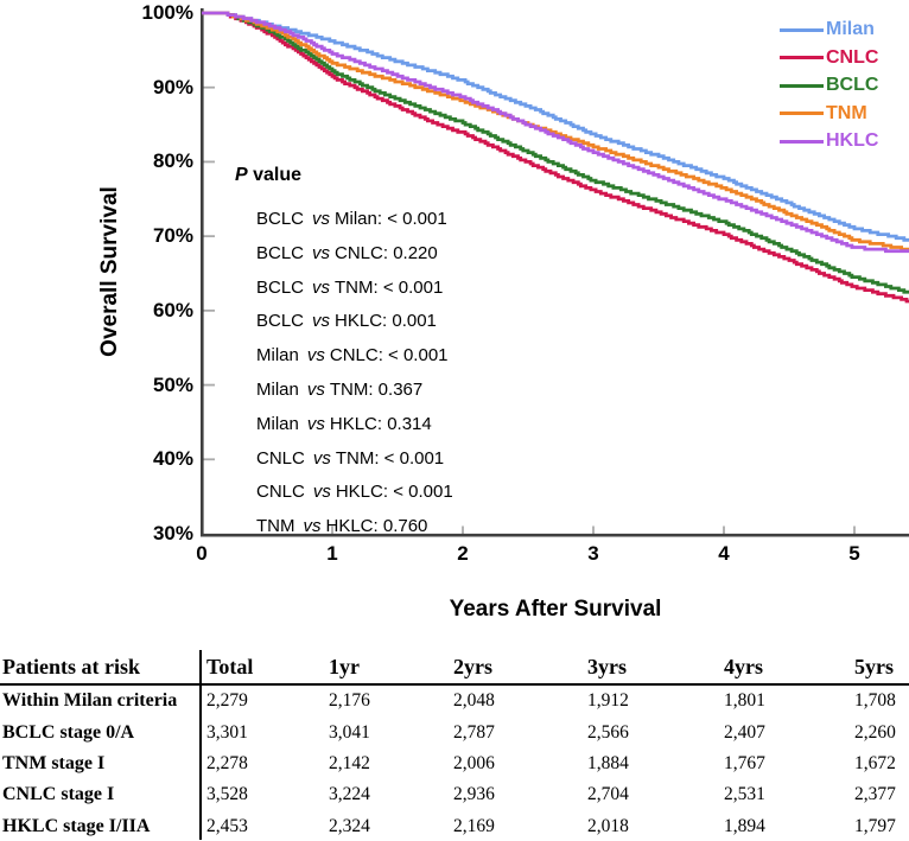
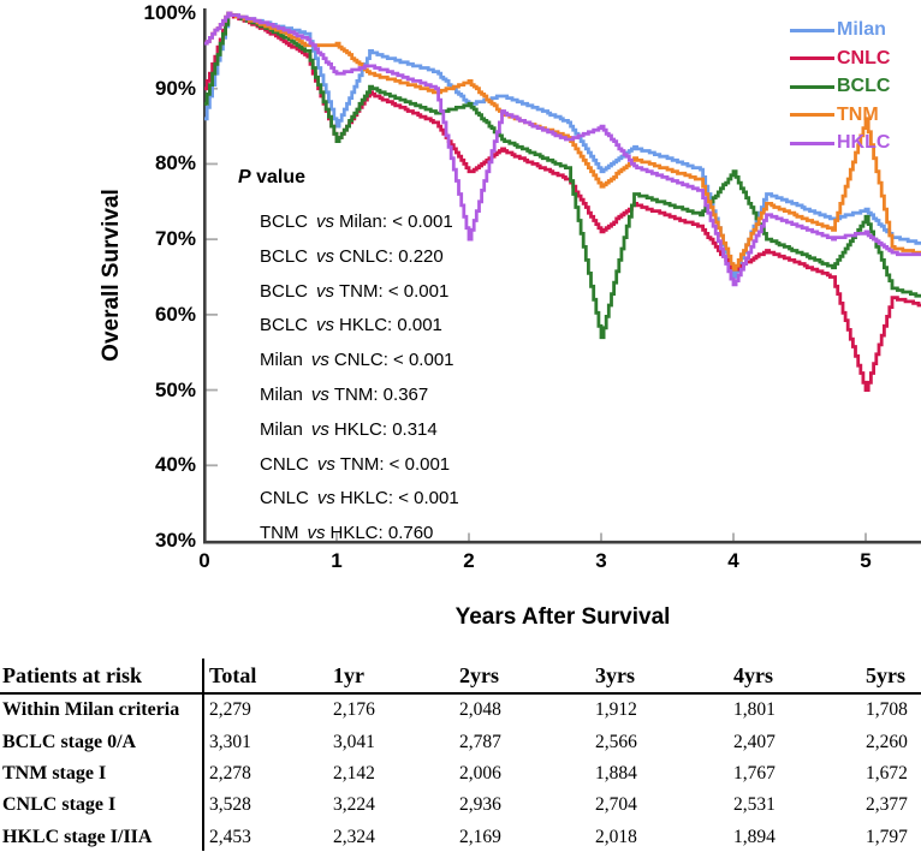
Milan/0: 100% -> 86%
CNLC/0: 100% -> 90%
BCLC/0: 100% -> 88%
TNM/0: 100% -> 96%
HKLC/0: 100% -> 96%
Milan/1: 96% -> 85%
CNLC/1: 92% -> 83%
BCLC/1: 92% -> 83%
TNM/1: 93% -> 96%
HKLC/1: 95% -> 92%
Milan/2: 91% -> 88%
CNLC/2: 84% -> 79%
BCLC/2: 85% -> 88%
TNM/2: 88% -> 91%
HKLC/2: 89% -> 70%
Milan/3: 84% -> 79%
CNLC/3: 76% -> 71%
BCLC/3: 78% -> 57%
TNM/3: 82% -> 77%
HKLC/3: 81% -> 85%
Milan/4: 78% -> 65%
CNLC/4: 70% -> 66%
BCLC/4: 72% -> 79%
TNM/4: 77% -> 66%
HKLC/4: 75% -> 64%
Milan/5: 71% -> 74%
CNLC/5: 63% -> 50%
BCLC/5: 65% -> 73%
TNM/5: 70% -> 86%
HKLC/5: 69% -> 71%
